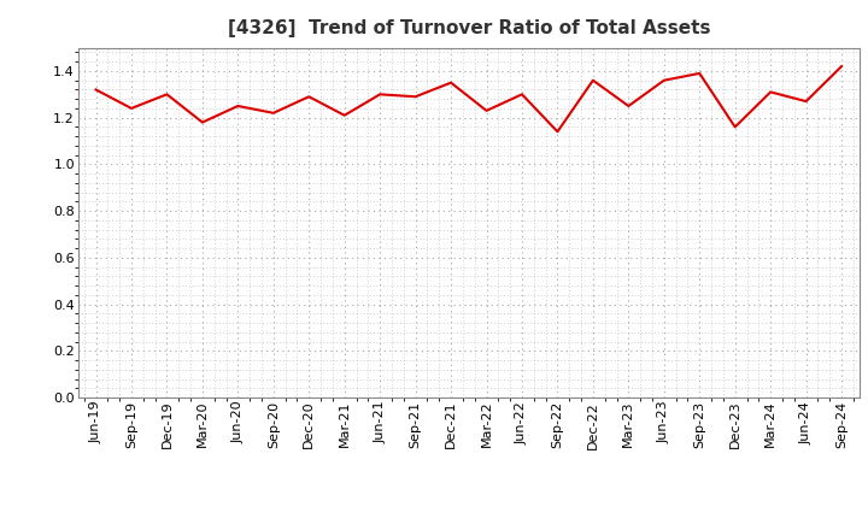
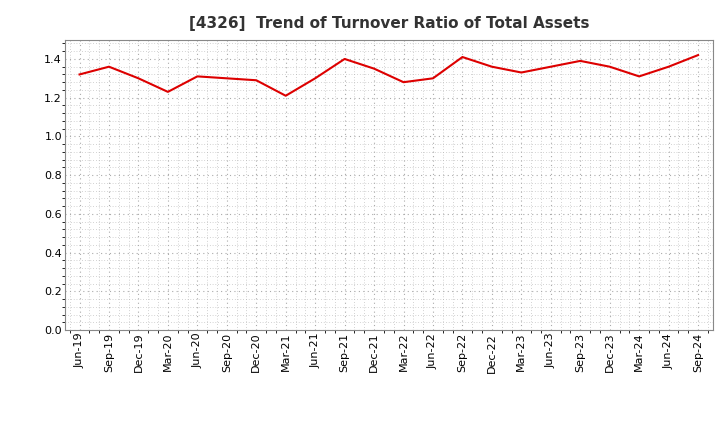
Sep-19: 1.24 -> 1.36
Mar-20: 1.18 -> 1.23
Jun-20: 1.25 -> 1.31
Sep-20: 1.22 -> 1.30
Sep-21: 1.29 -> 1.40
Mar-22: 1.23 -> 1.28
Sep-22: 1.14 -> 1.41
Mar-23: 1.25 -> 1.33
Dec-23: 1.16 -> 1.36
Jun-24: 1.27 -> 1.36
